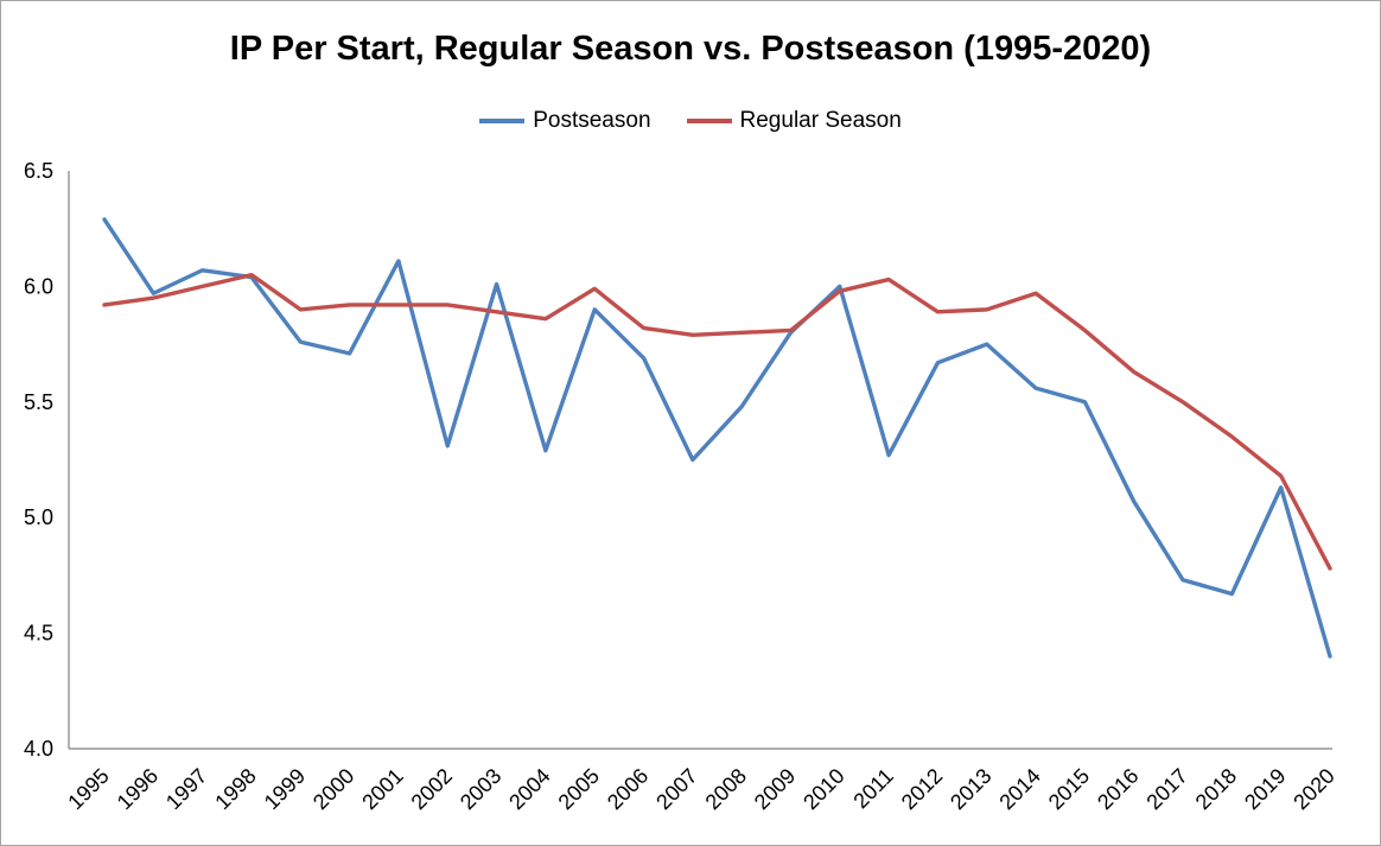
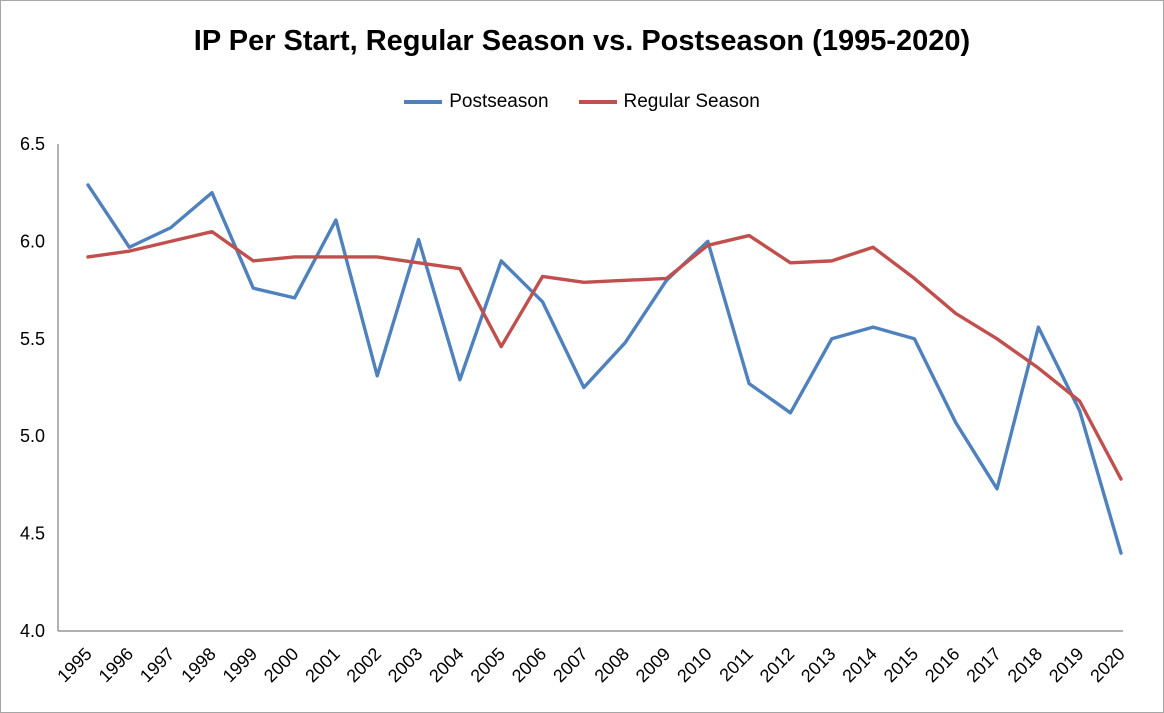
Postseason/1998: 6.04 -> 6.25
Regular Season/2005: 5.99 -> 5.46
Postseason/2012: 5.67 -> 5.12
Postseason/2013: 5.75 -> 5.50
Postseason/2018: 4.67 -> 5.56
